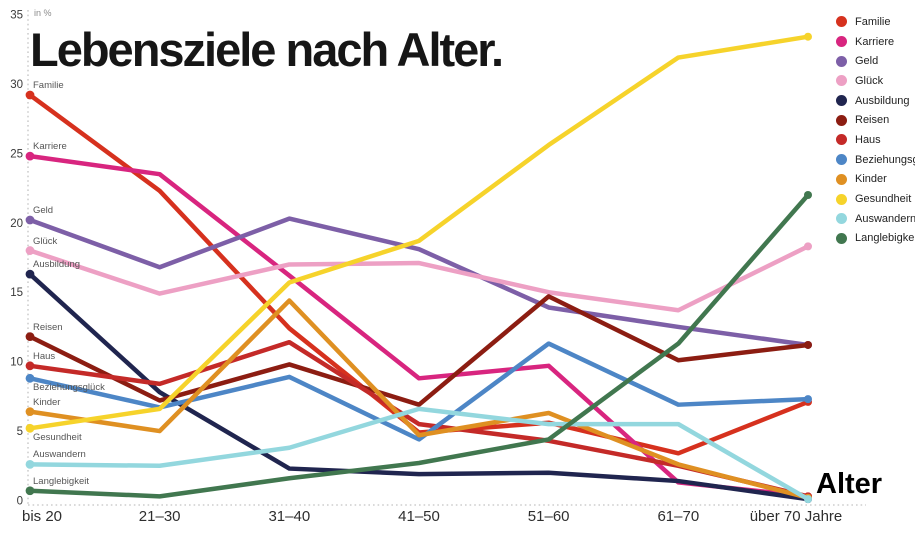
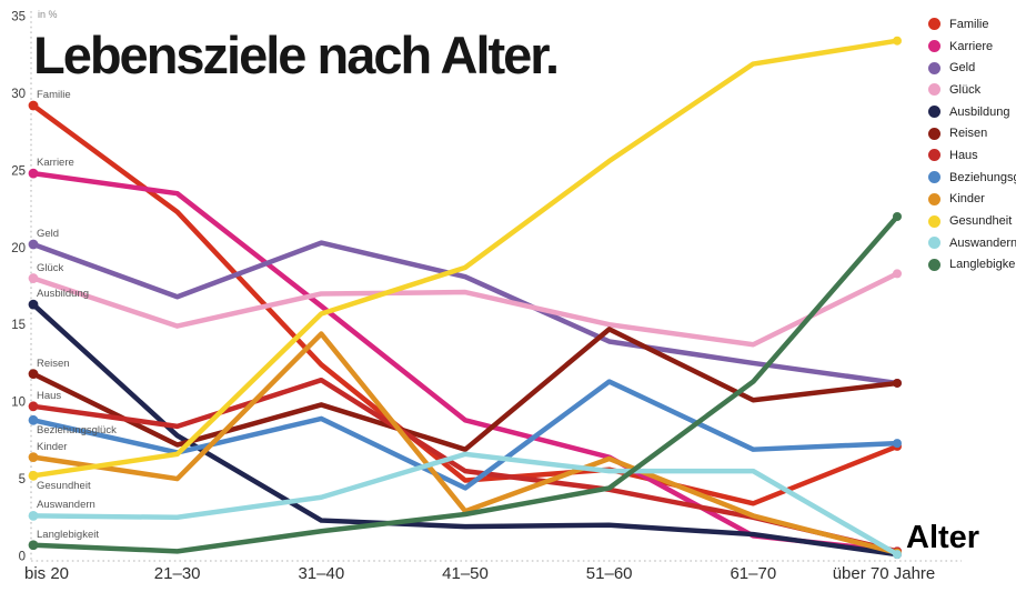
Kinder/41–50: 4.7 -> 2.9
Karriere/51–60: 9.7 -> 6.4
